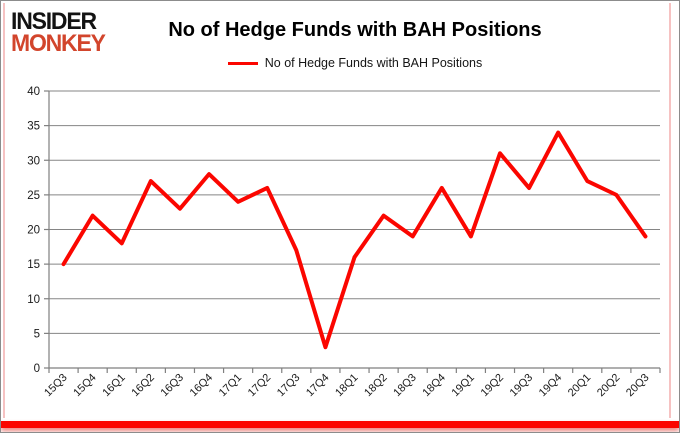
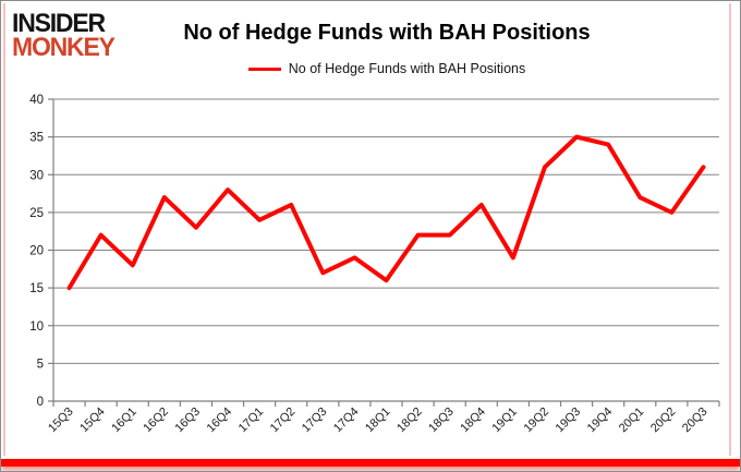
17Q4: 3 -> 19
18Q3: 19 -> 22
19Q3: 26 -> 35
20Q3: 19 -> 31
